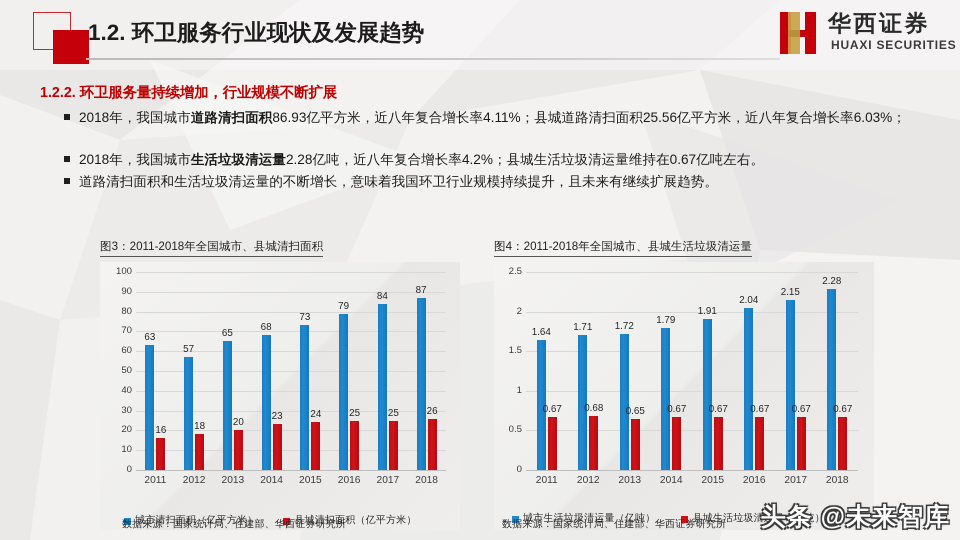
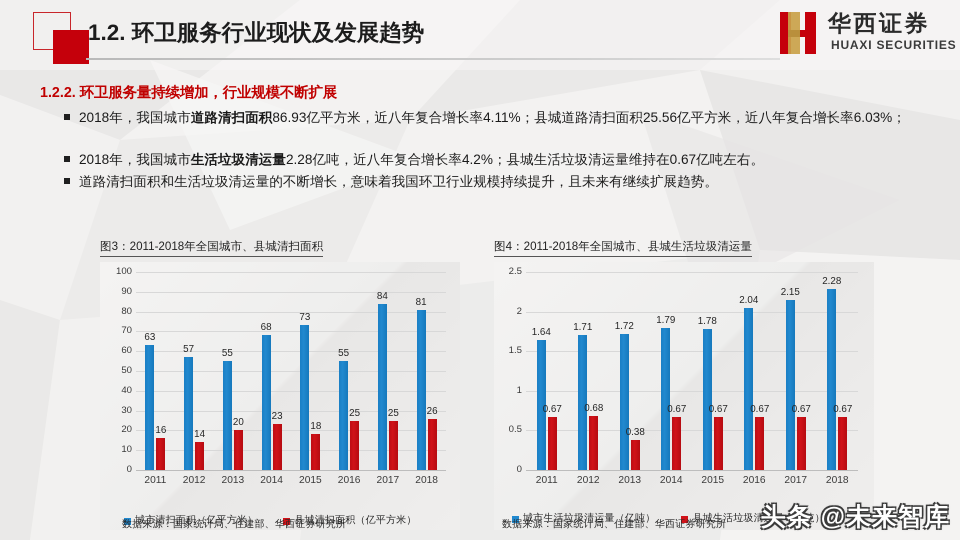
图3：2011-2018年全国城市、县城清扫面积/县城清扫面积（亿平方米）/2012: 18 -> 14
图3：2011-2018年全国城市、县城清扫面积/城市清扫面积（亿平方米）/2013: 65 -> 55
图3：2011-2018年全国城市、县城清扫面积/县城清扫面积（亿平方米）/2015: 24 -> 18
图3：2011-2018年全国城市、县城清扫面积/城市清扫面积（亿平方米）/2016: 79 -> 55
图3：2011-2018年全国城市、县城清扫面积/城市清扫面积（亿平方米）/2018: 87 -> 81
图4：2011-2018年全国城市、县城生活垃圾清运量/县城生活垃圾清运量（亿吨）/2013: 0.65 -> 0.38
图4：2011-2018年全国城市、县城生活垃圾清运量/城市生活垃圾清运量（亿吨）/2015: 1.91 -> 1.78
